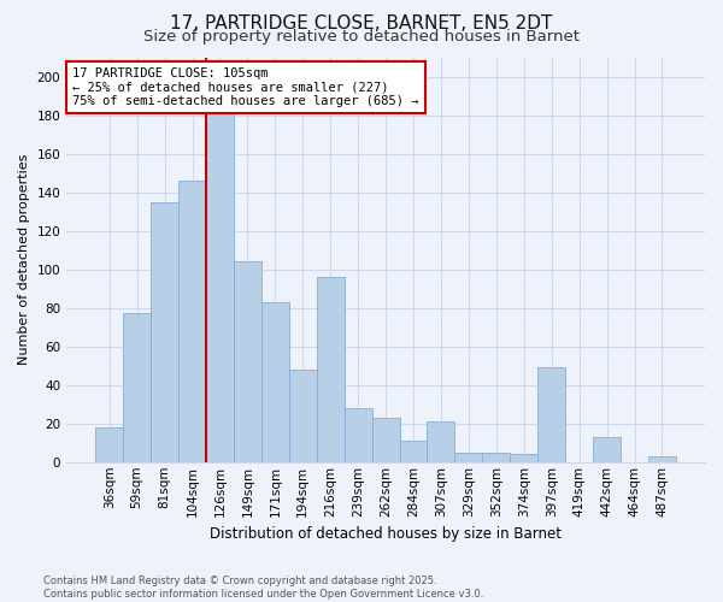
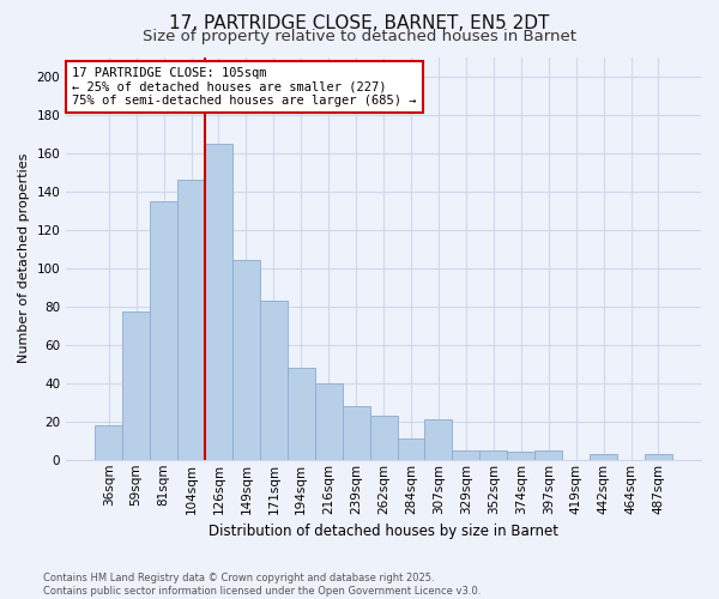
126sqm: 182 -> 165
216sqm: 96 -> 40
397sqm: 49 -> 5
442sqm: 13 -> 3
